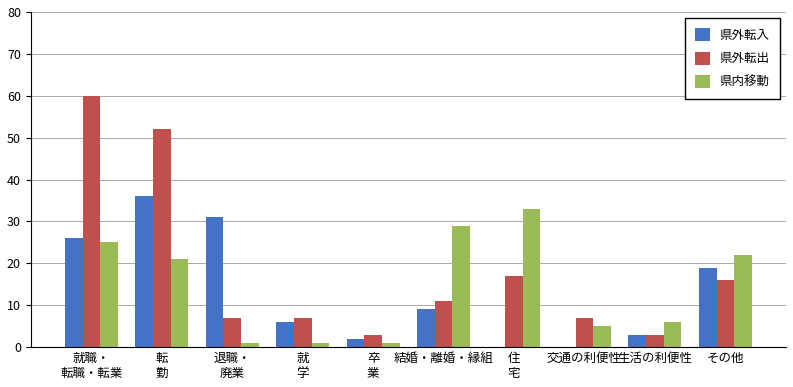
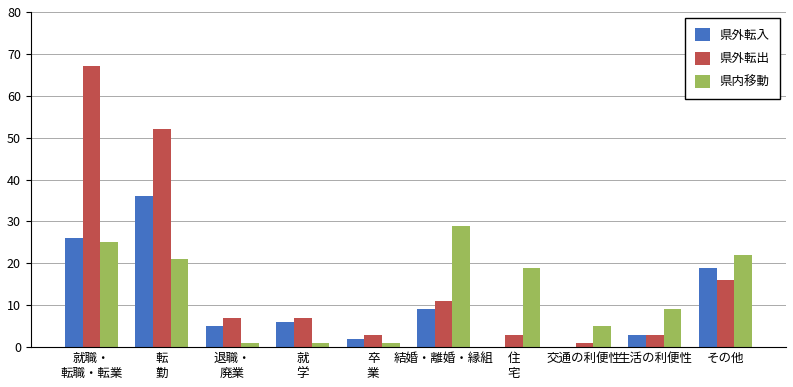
県外転出/就職・ 転職・転業: 60 -> 67
県外転入/退職・ 廃業: 31 -> 5
県外転出/住 宅: 17 -> 3
県内移動/住 宅: 33 -> 19
県外転出/交通の利便性: 7 -> 1
県内移動/生活の利便性: 6 -> 9
